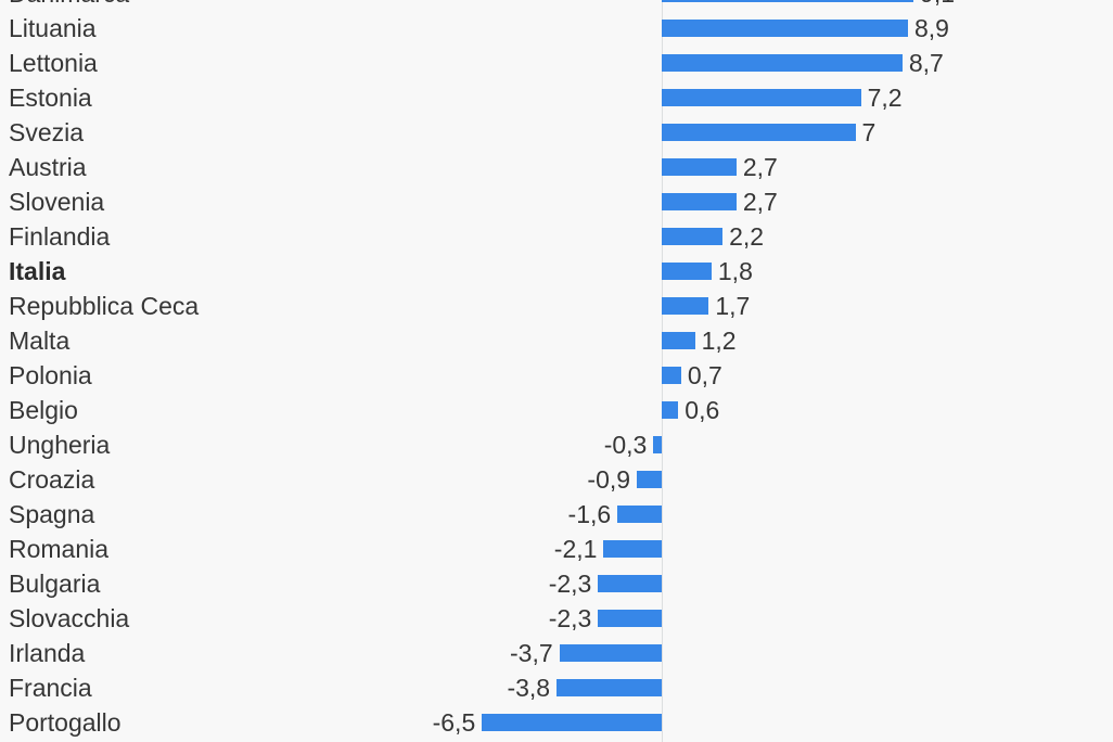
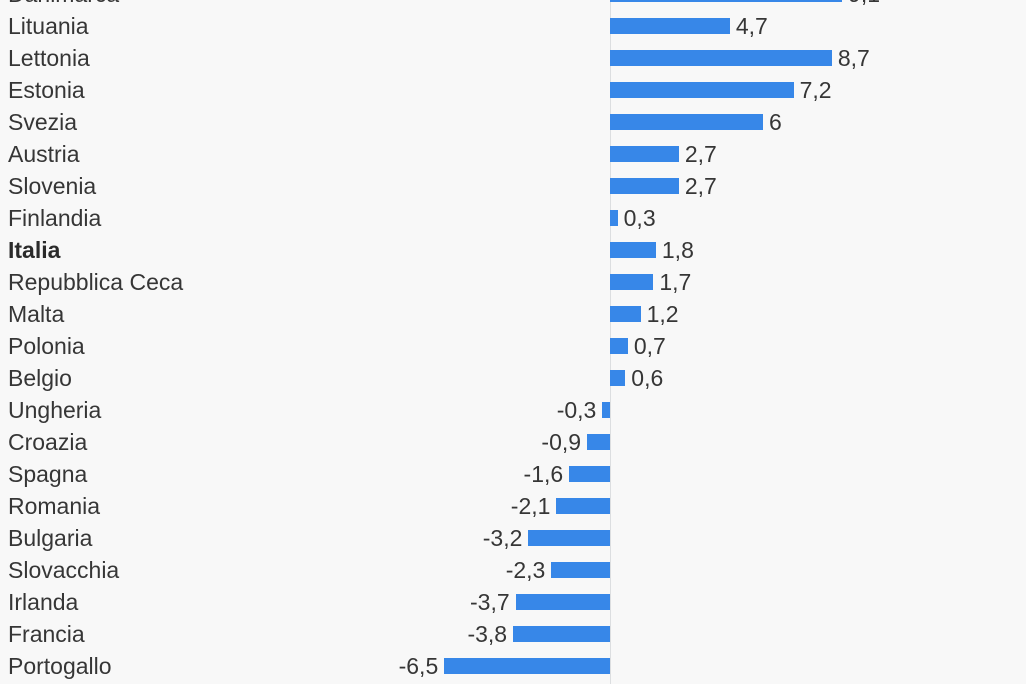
Lituania: 8,9 -> 4,7
Svezia: 7 -> 6
Finlandia: 2,2 -> 0,3
Bulgaria: -2,3 -> -3,2
